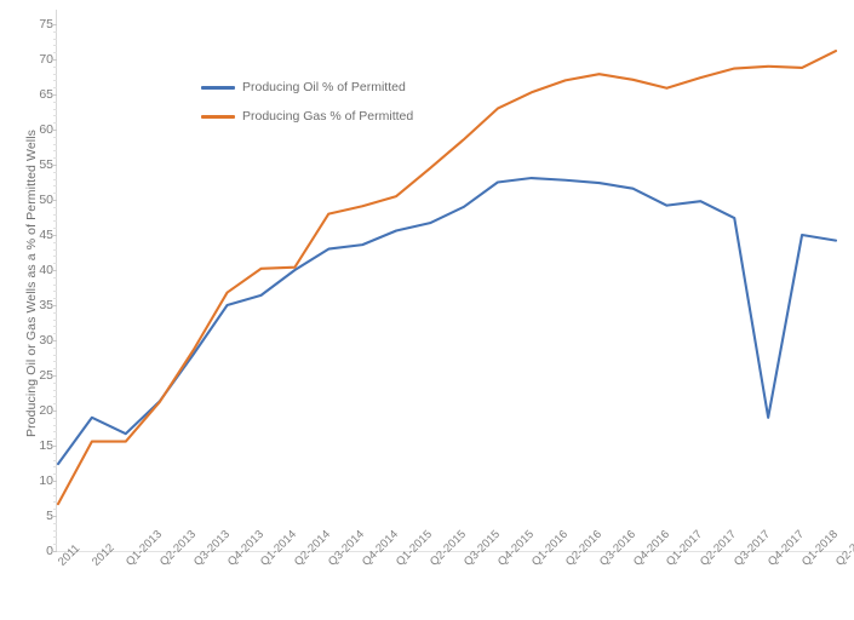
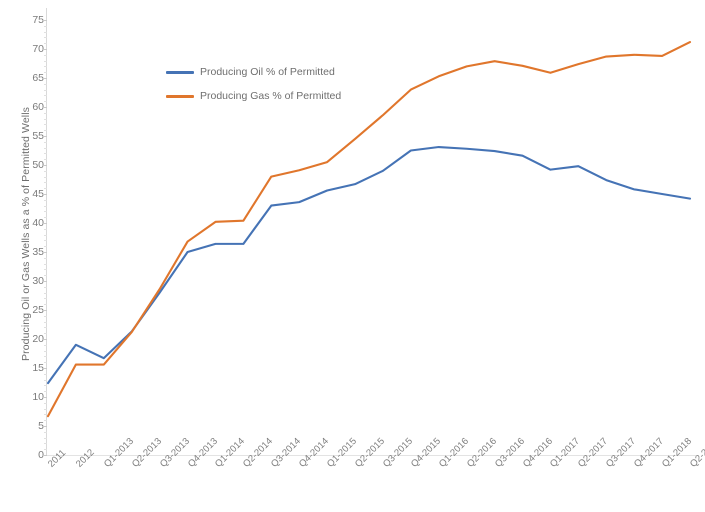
Producing Oil % of Permitted/Q2-2014: 40 -> 36
Producing Oil % of Permitted/Q4-2017: 19 -> 46
